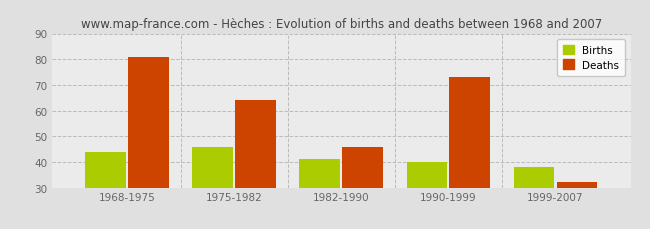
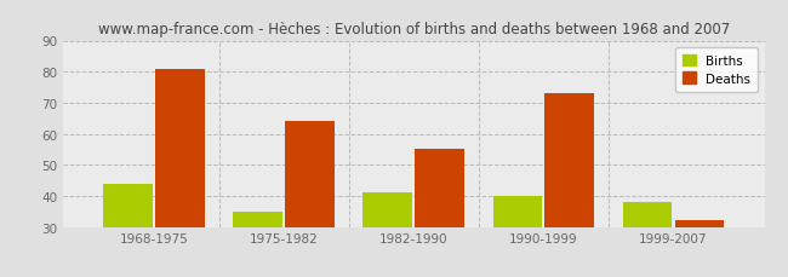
Births/1975-1982: 46 -> 35
Deaths/1982-1990: 46 -> 55
